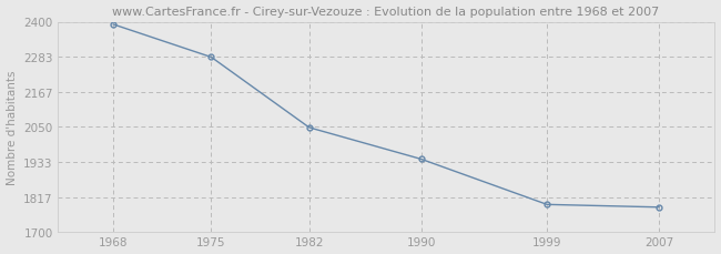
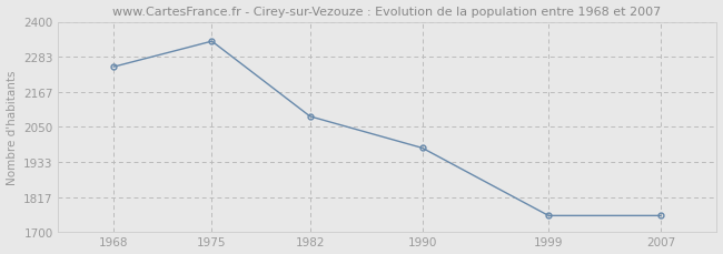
1968: 2391 -> 2250
1975: 2282 -> 2335
1982: 2048 -> 2085
1990: 1943 -> 1980
1999: 1792 -> 1755
2007: 1783 -> 1755
